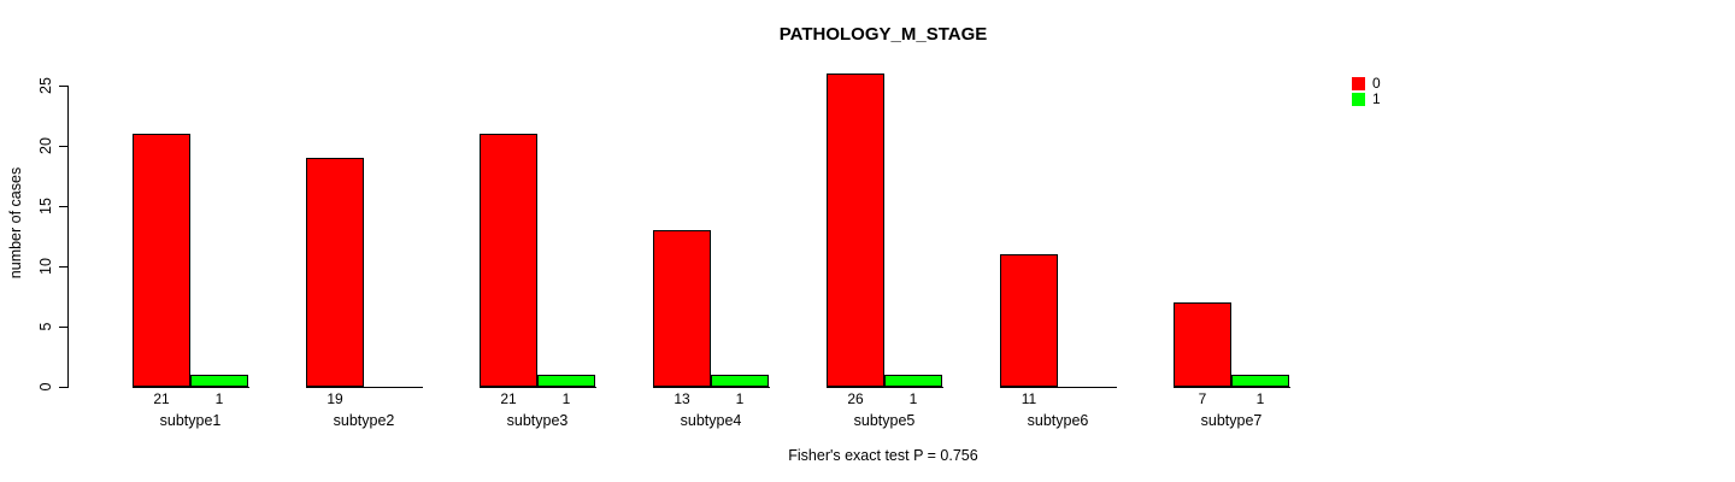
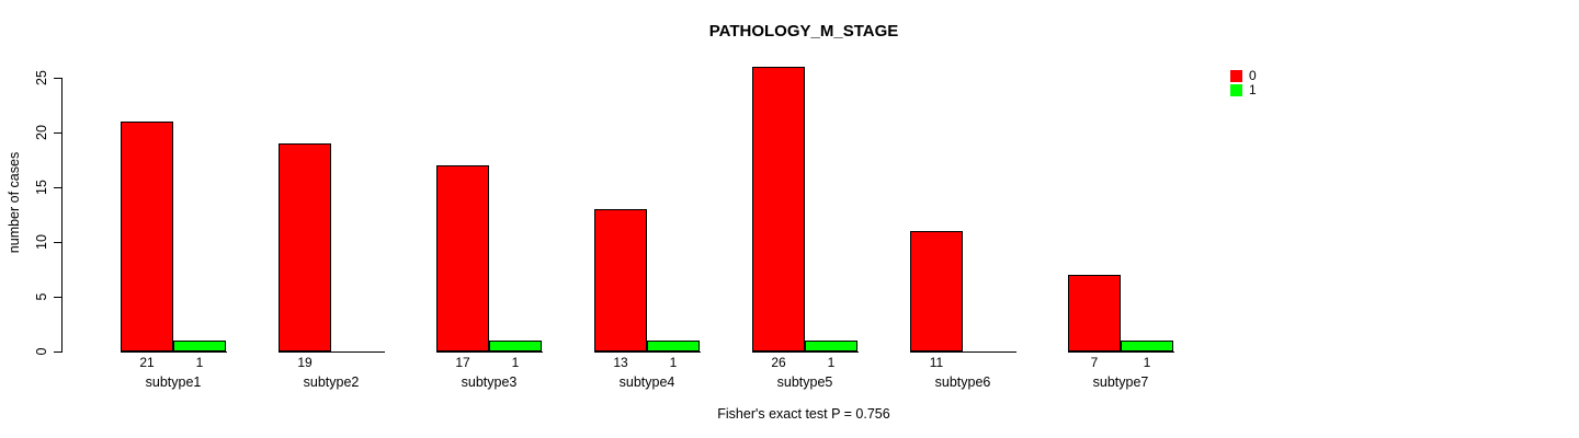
0/subtype3: 21 -> 17
